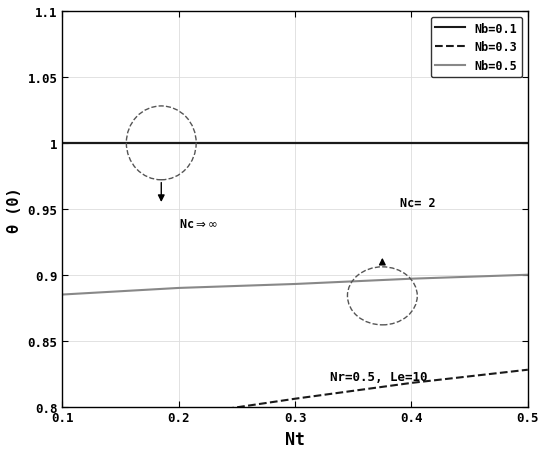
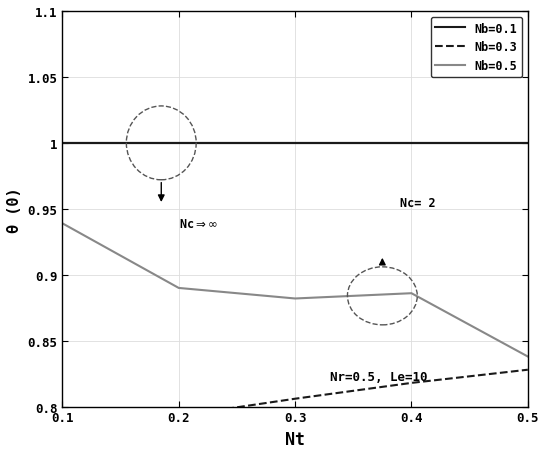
Nb=0.5/0.1: 0.885 -> 0.939
Nb=0.5/0.3: 0.893 -> 0.882
Nb=0.5/0.4: 0.897 -> 0.886
Nb=0.5/0.5: 0.900 -> 0.838
